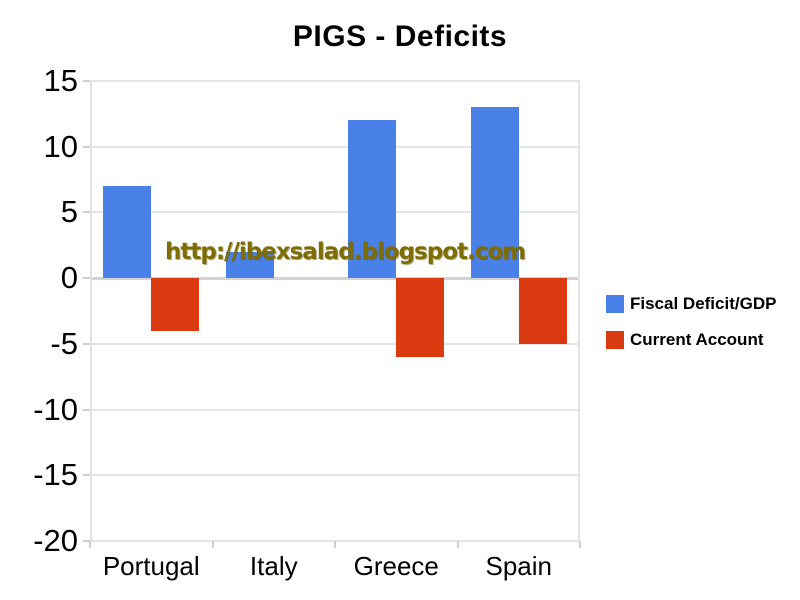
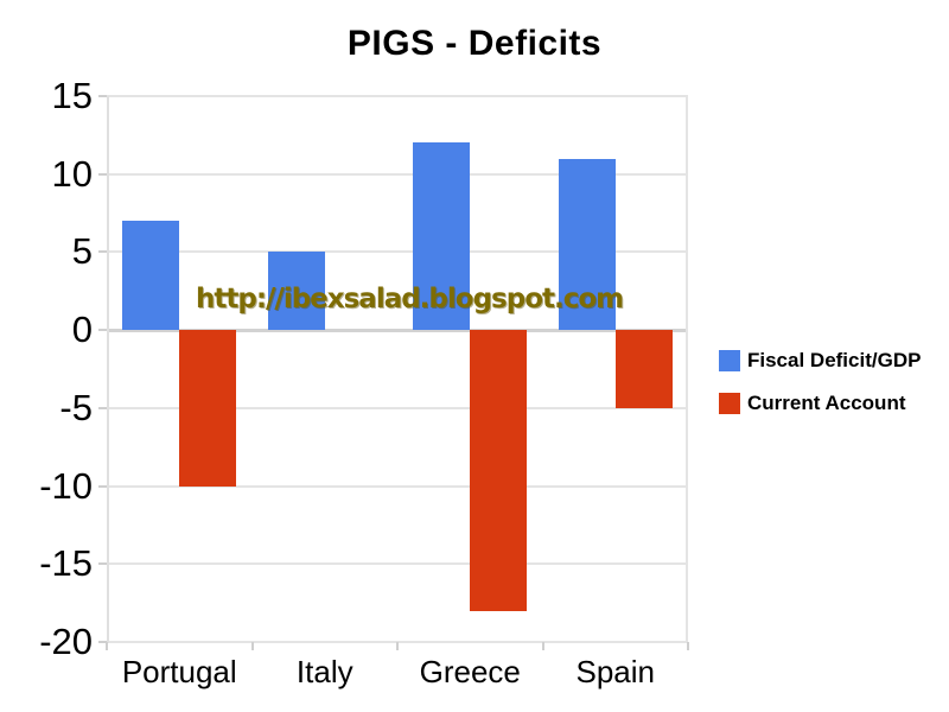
Current Account/Portugal: -4 -> -10
Fiscal Deficit/GDP/Italy: 2 -> 5
Current Account/Greece: -6 -> -18
Fiscal Deficit/GDP/Spain: 13 -> 11
